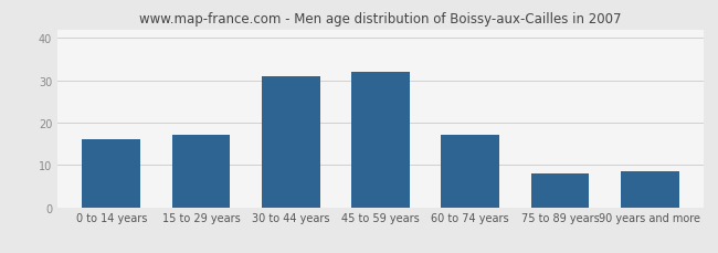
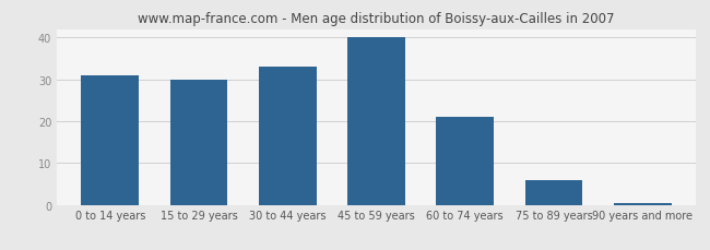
0 to 14 years: 16.0 -> 31.0
15 to 29 years: 17.0 -> 30.0
30 to 44 years: 31.0 -> 33.0
45 to 59 years: 32.0 -> 40.0
60 to 74 years: 17.0 -> 21.0
75 to 89 years: 8.0 -> 6.0
90 years and more: 8.5 -> 0.5
